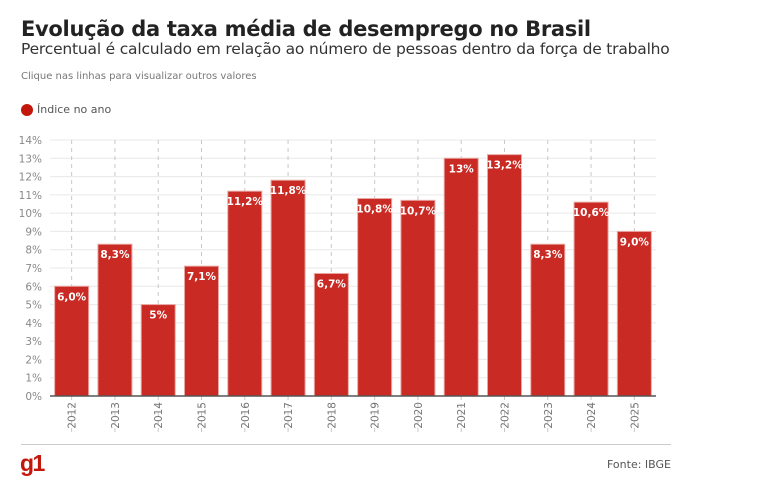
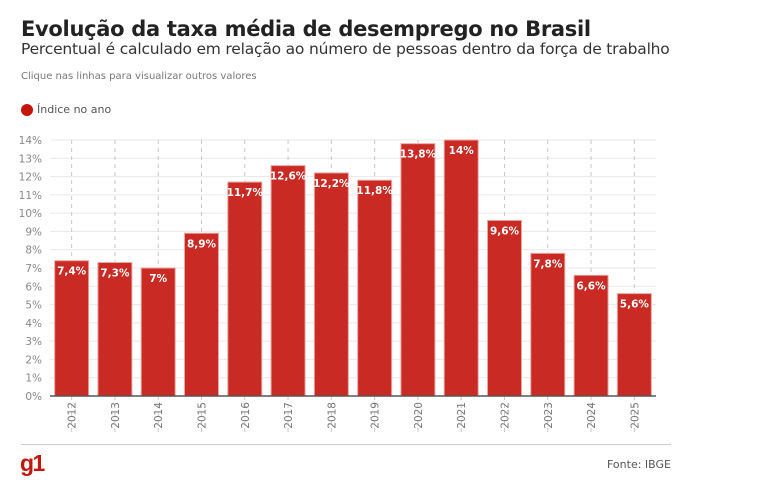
2012: 6,0% -> 7,4%
2013: 8,3% -> 7,3%
2014: 5% -> 7%
2015: 7,1% -> 8,9%
2016: 11,2% -> 11,7%
2017: 11,8% -> 12,6%
2018: 6,7% -> 12,2%
2019: 10,8% -> 11,8%
2020: 10,7% -> 13,8%
2021: 13% -> 14%
2022: 13,2% -> 9,6%
2023: 8,3% -> 7,8%
2024: 10,6% -> 6,6%
2025: 9,0% -> 5,6%
